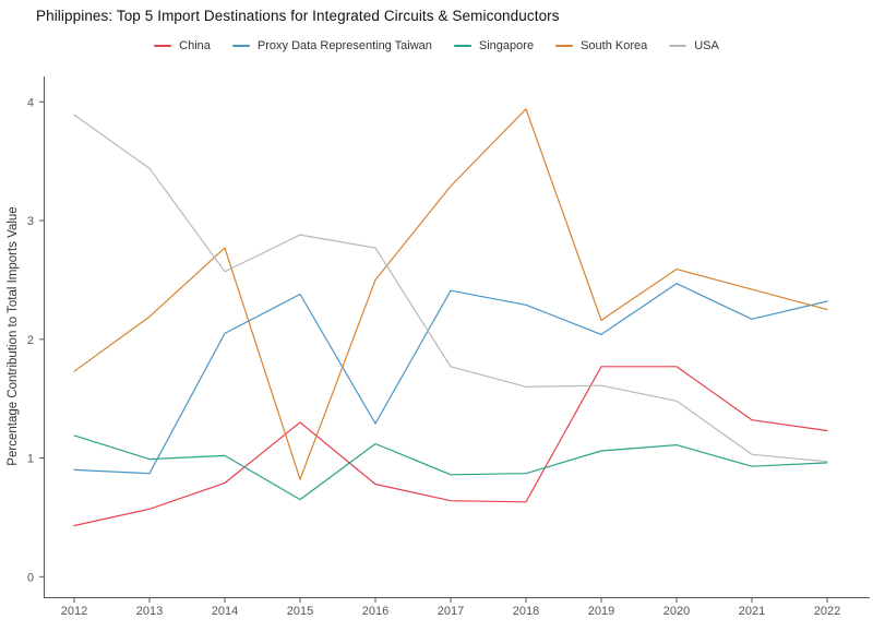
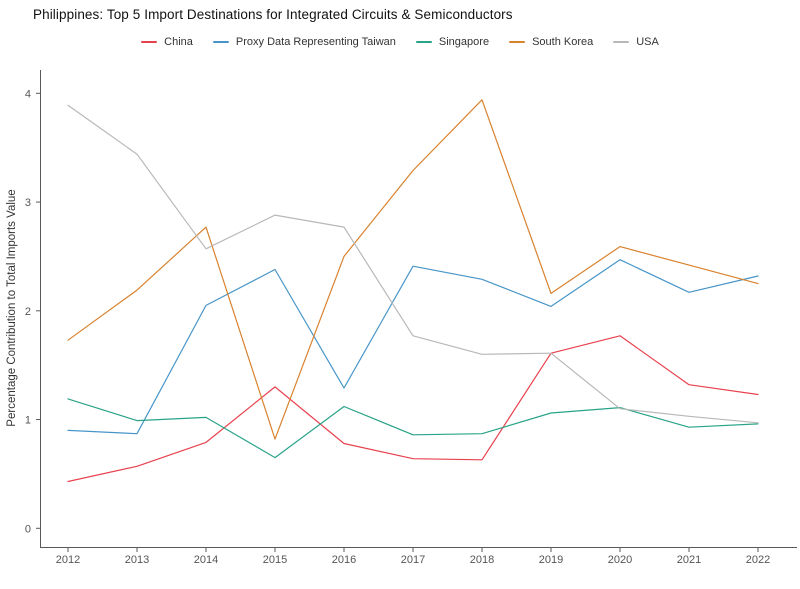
China/2019: 1.77 -> 1.61
USA/2020: 1.48 -> 1.10
